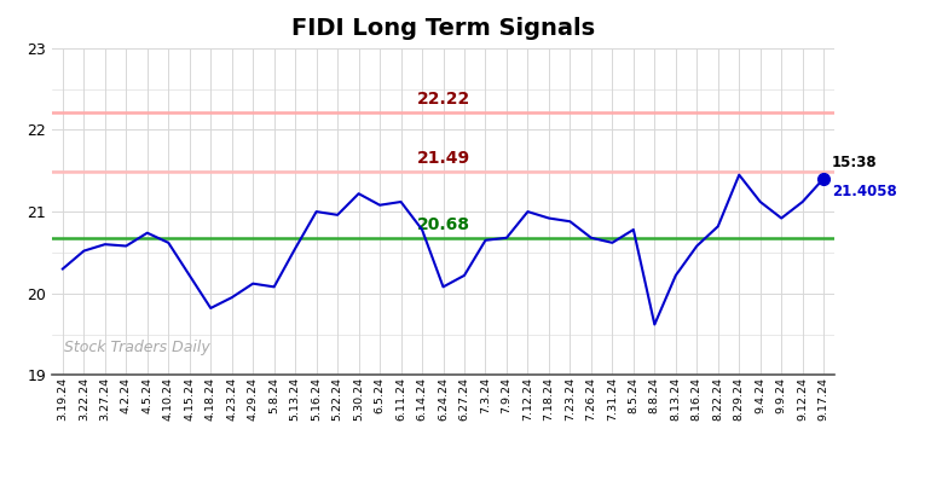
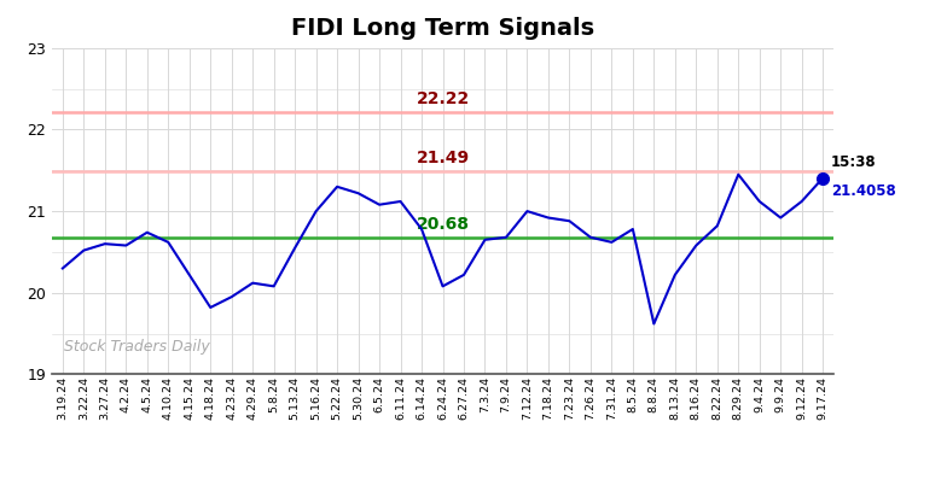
5.22.24: 20.96 -> 21.30
